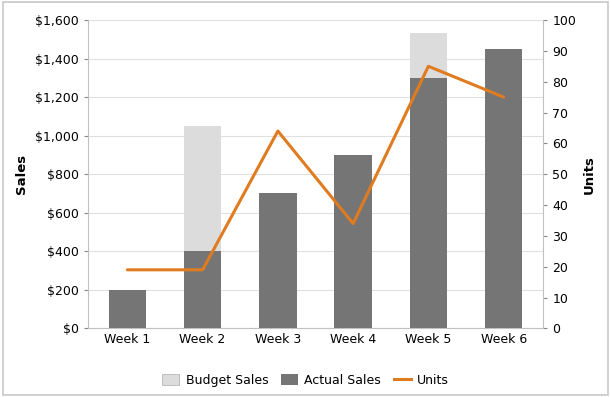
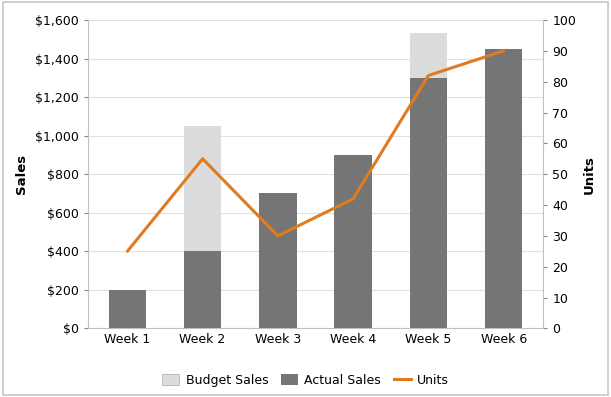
Units/Week 1: 19 -> 25
Units/Week 2: 19 -> 55
Units/Week 3: 64 -> 30
Units/Week 4: 34 -> 42
Units/Week 5: 85 -> 82
Units/Week 6: 75 -> 90
